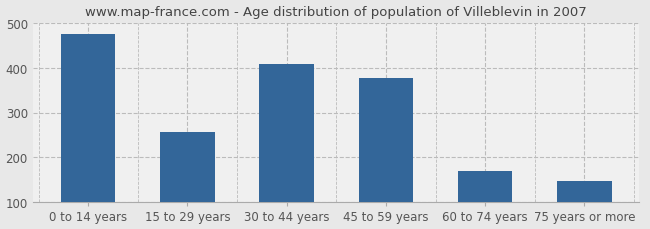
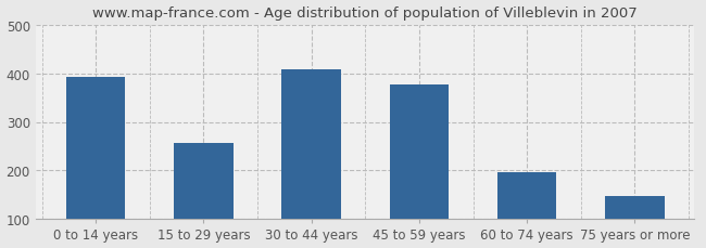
0 to 14 years: 475 -> 393
60 to 74 years: 170 -> 196
